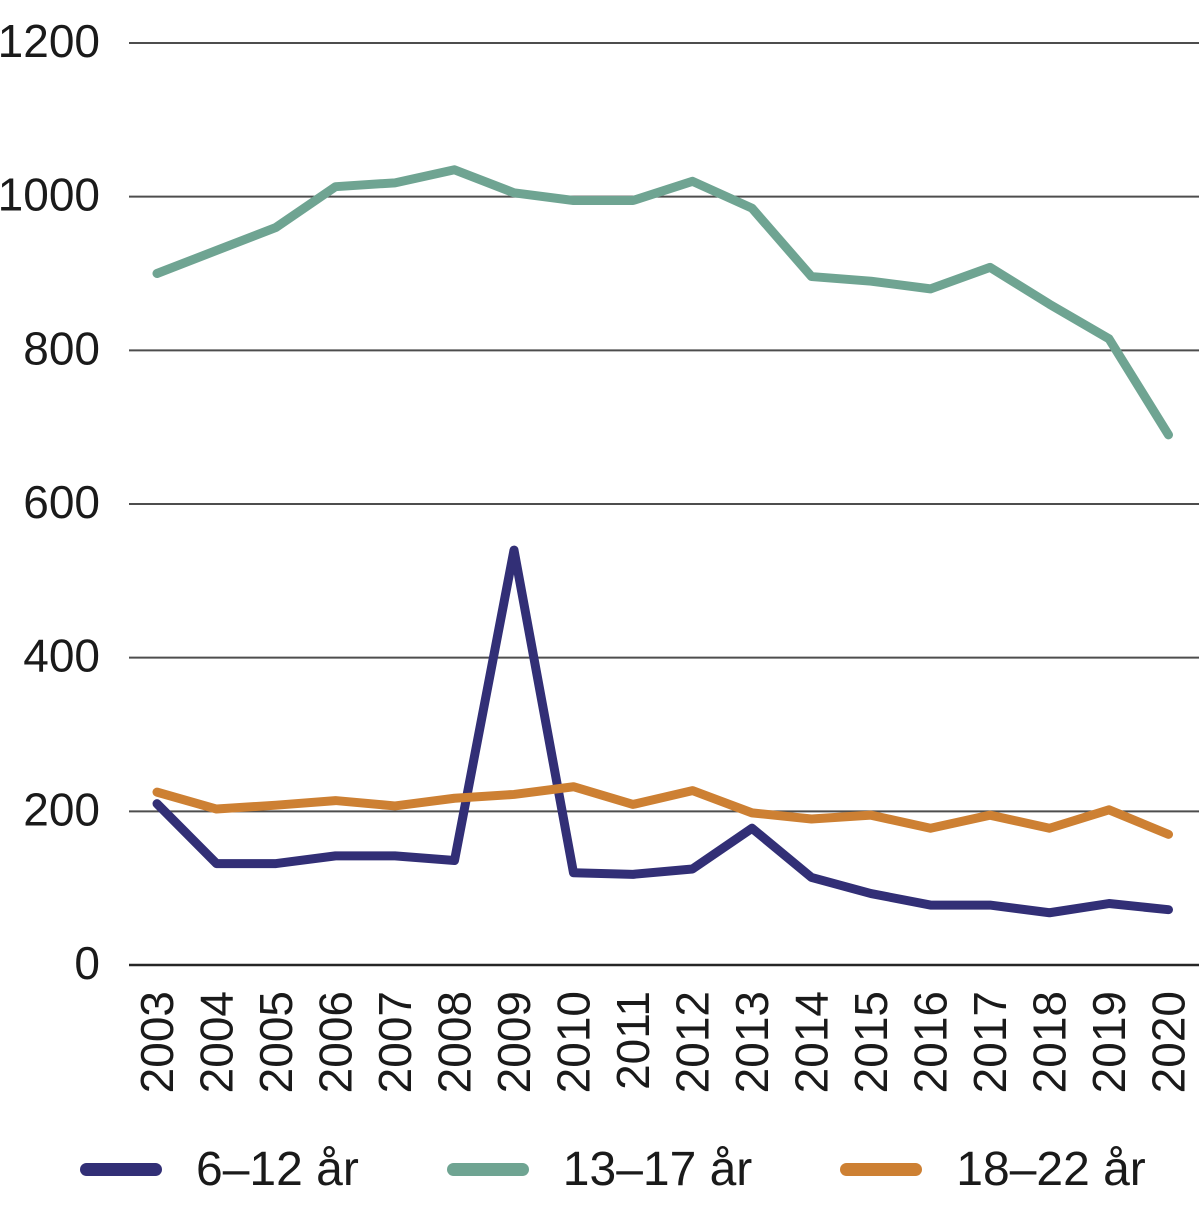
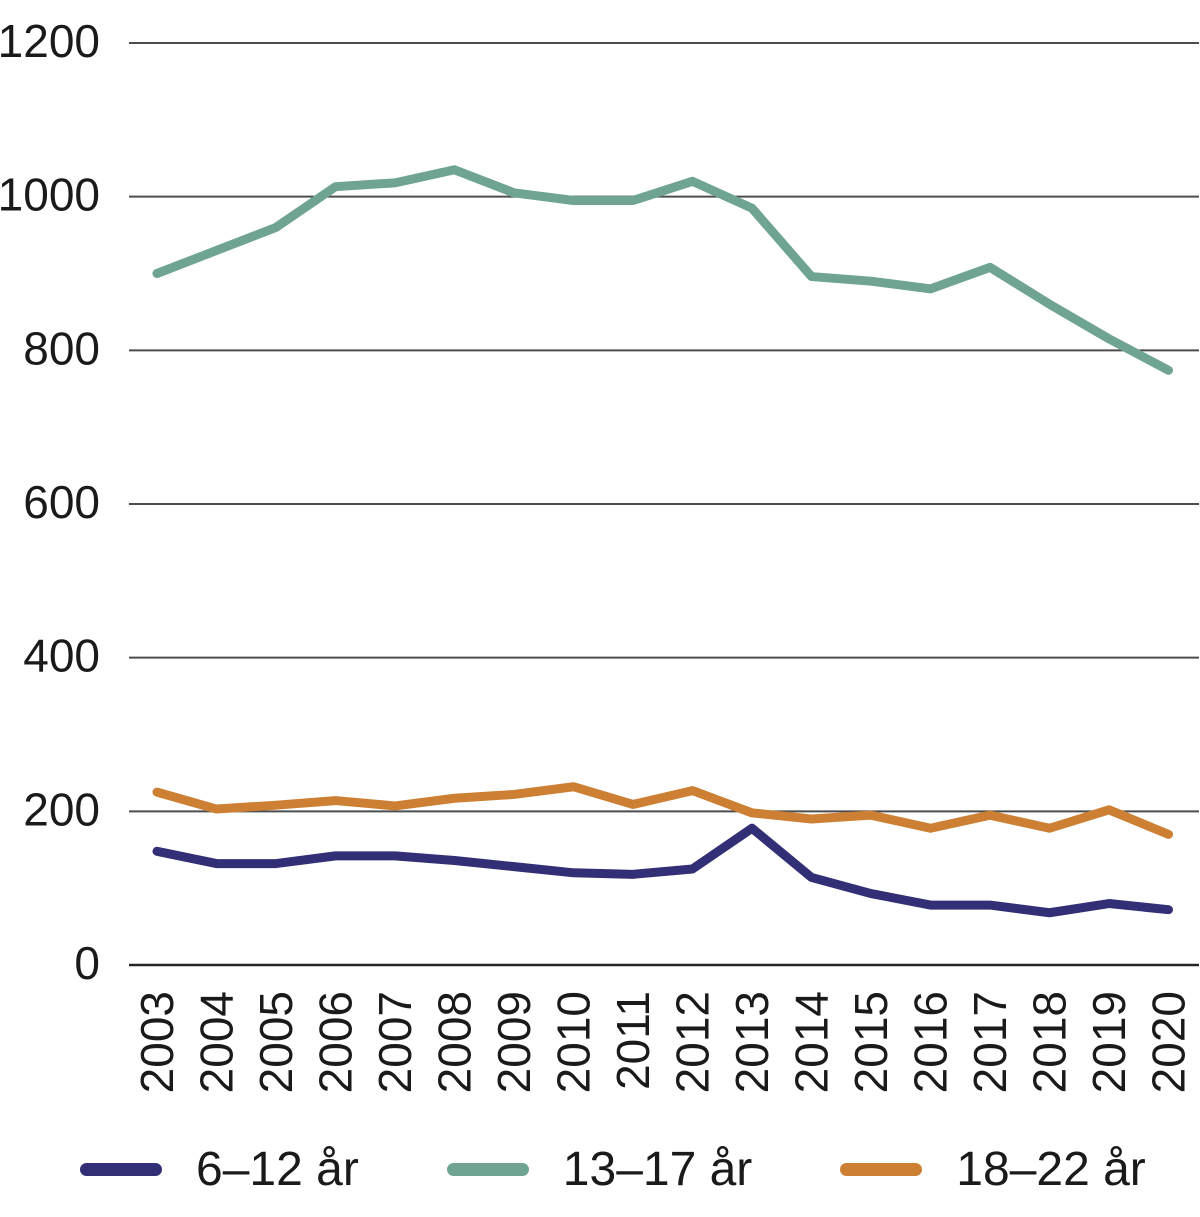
6–12 år/2003: 210 -> 150
6–12 år/2009: 540 -> 130
13–17 år/2020: 690 -> 770
